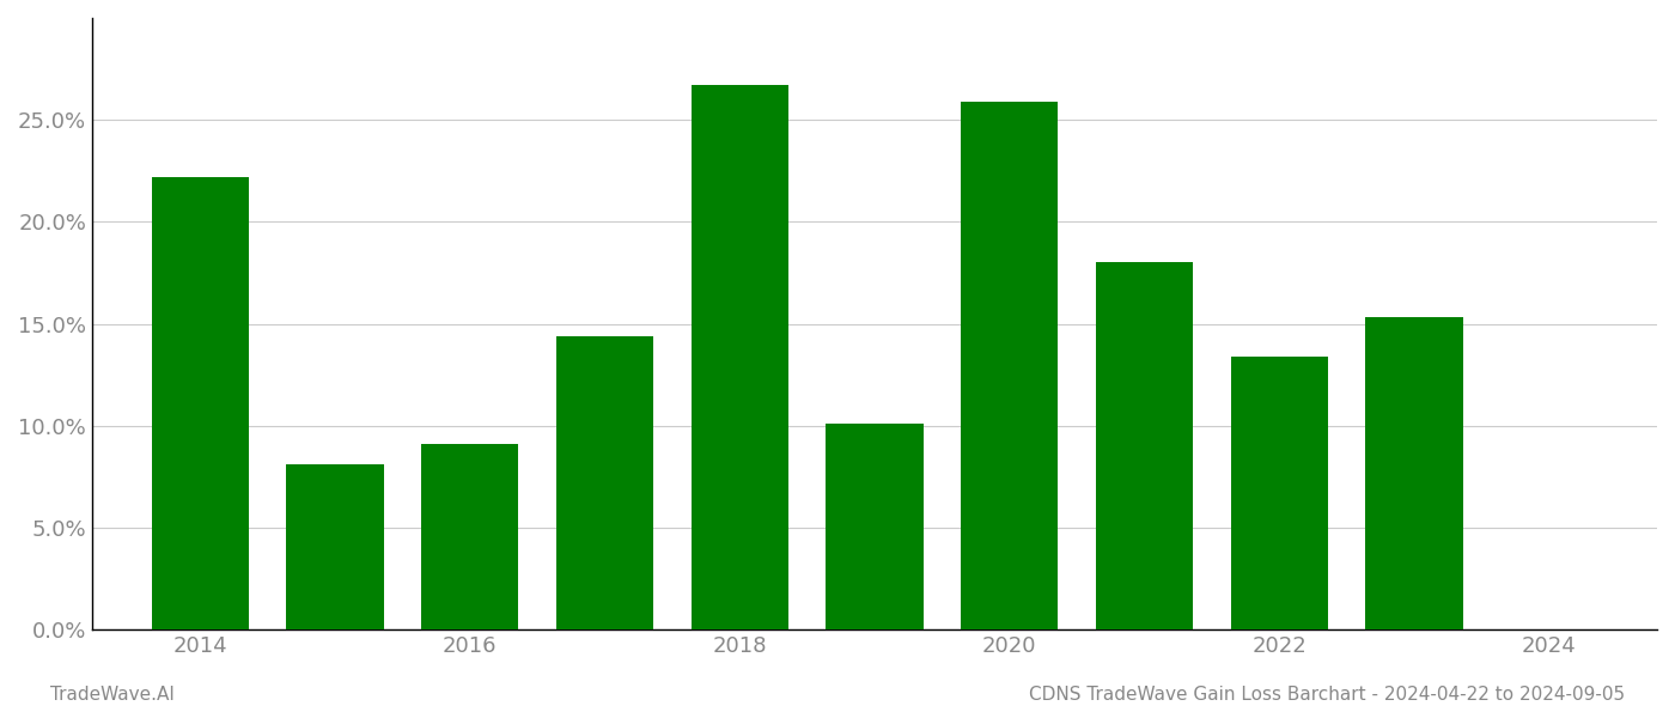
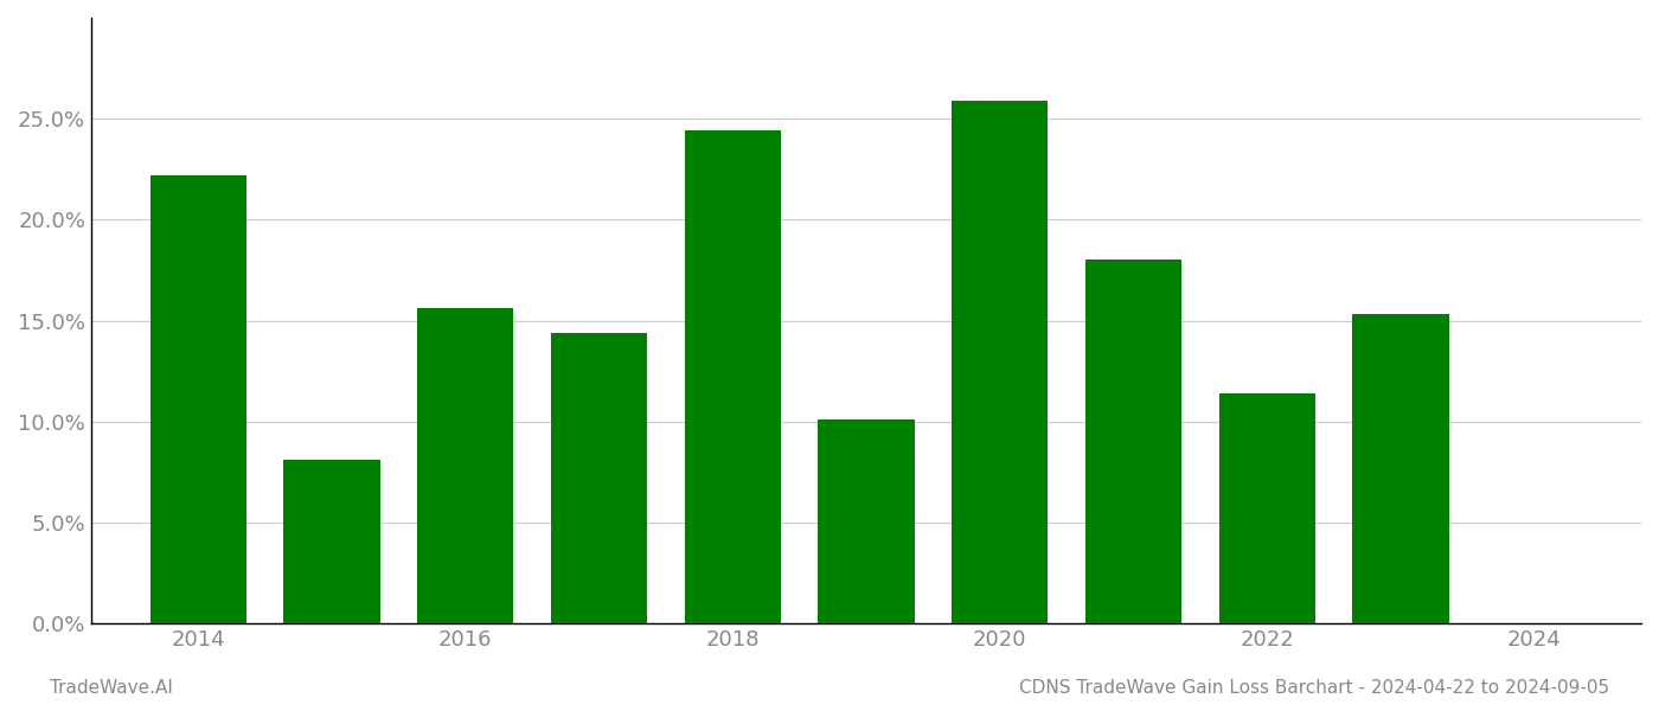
2016: 9.1% -> 15.6%
2018: 26.7% -> 24.4%
2022: 13.4% -> 11.4%
